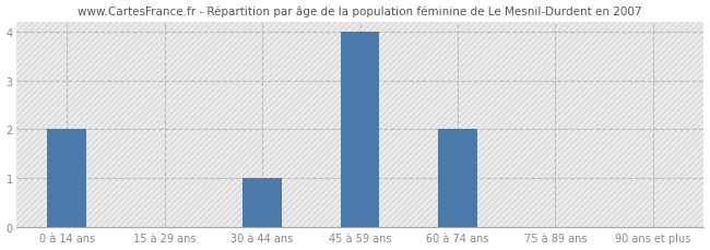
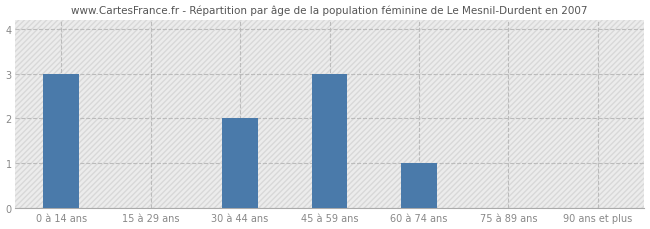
0 à 14 ans: 2 -> 3
30 à 44 ans: 1 -> 2
45 à 59 ans: 4 -> 3
60 à 74 ans: 2 -> 1
